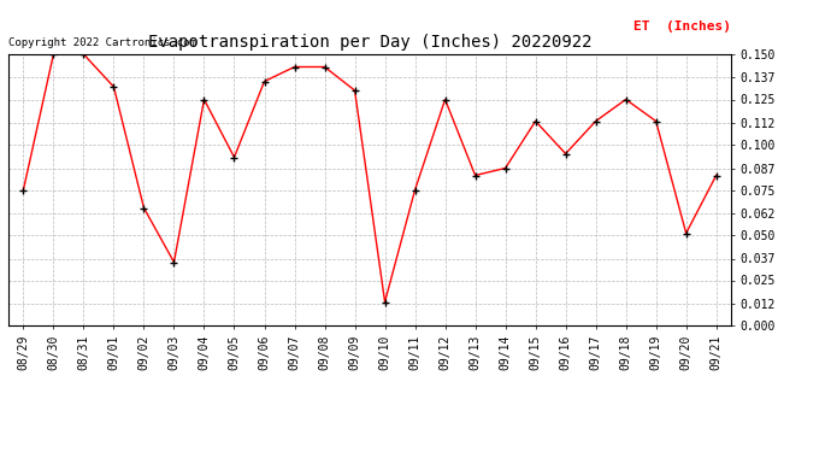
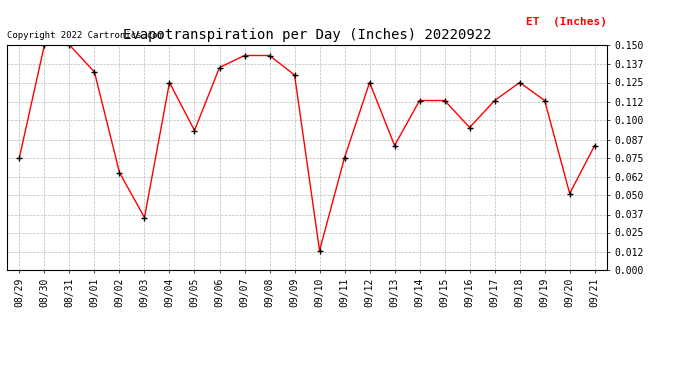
09/14: 0.087 -> 0.113
